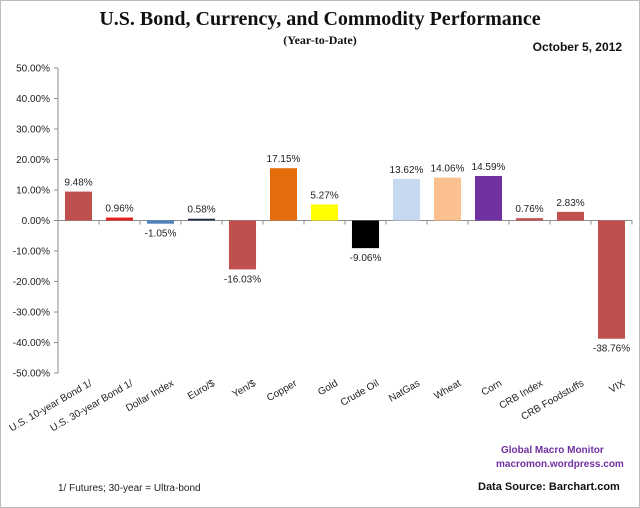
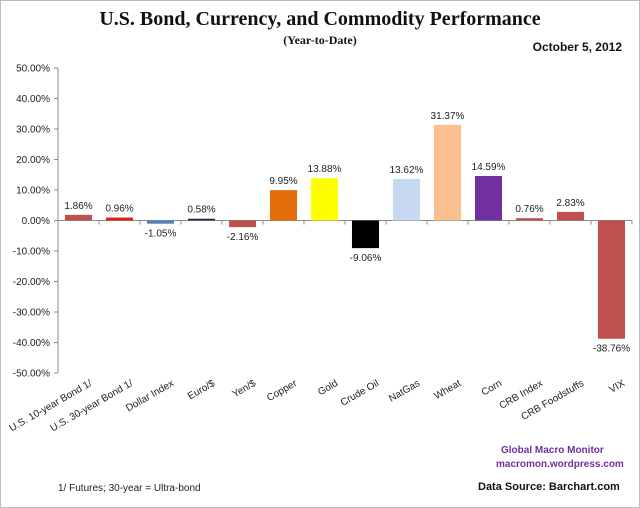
U.S. 10-year Bond 1/: 9.48% -> 1.86%
Yen/$: -16.03% -> -2.16%
Copper: 17.15% -> 9.95%
Gold: 5.27% -> 13.88%
Wheat: 14.06% -> 31.37%
